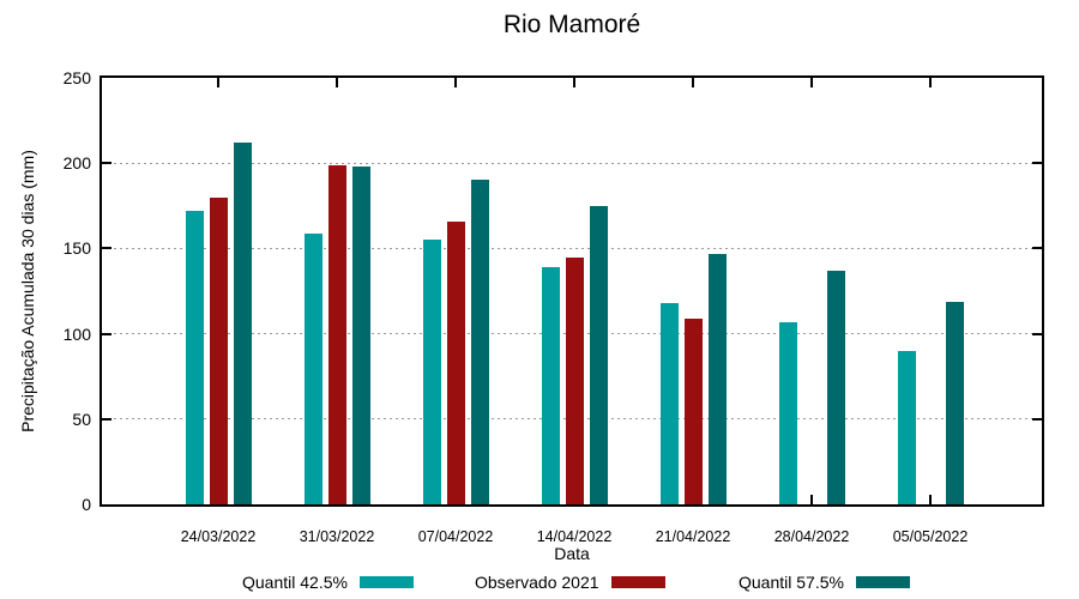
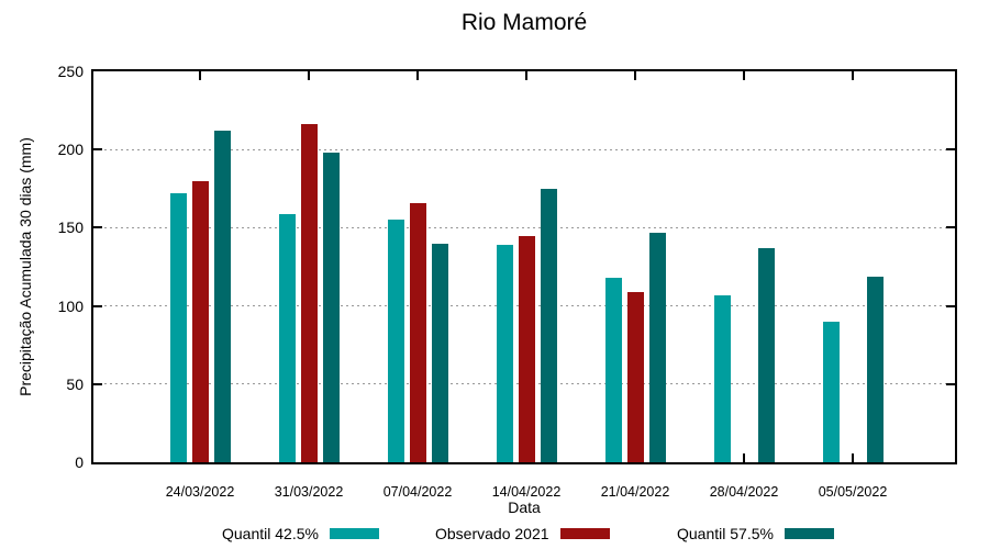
Observado 2021/31/03/2022: 199 -> 216
Quantil 57.5%/07/04/2022: 190 -> 140
